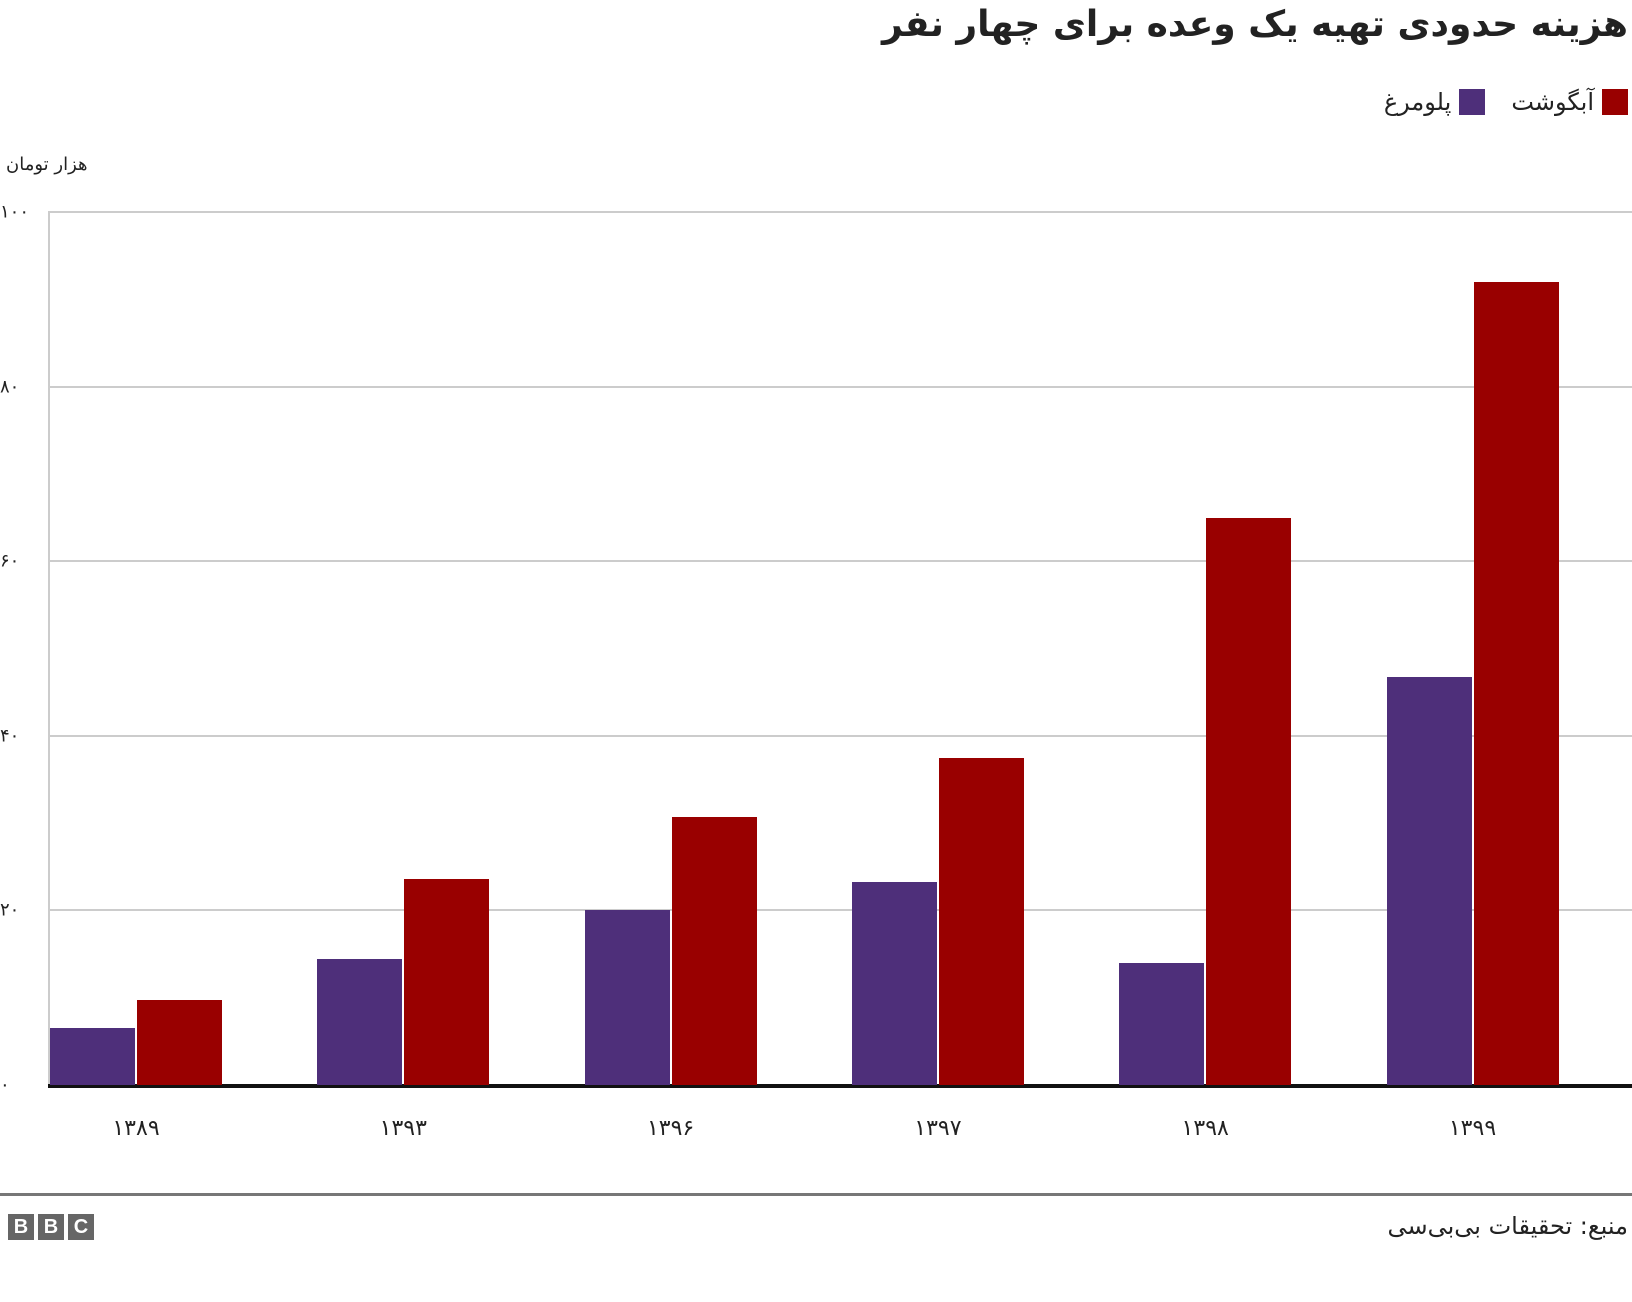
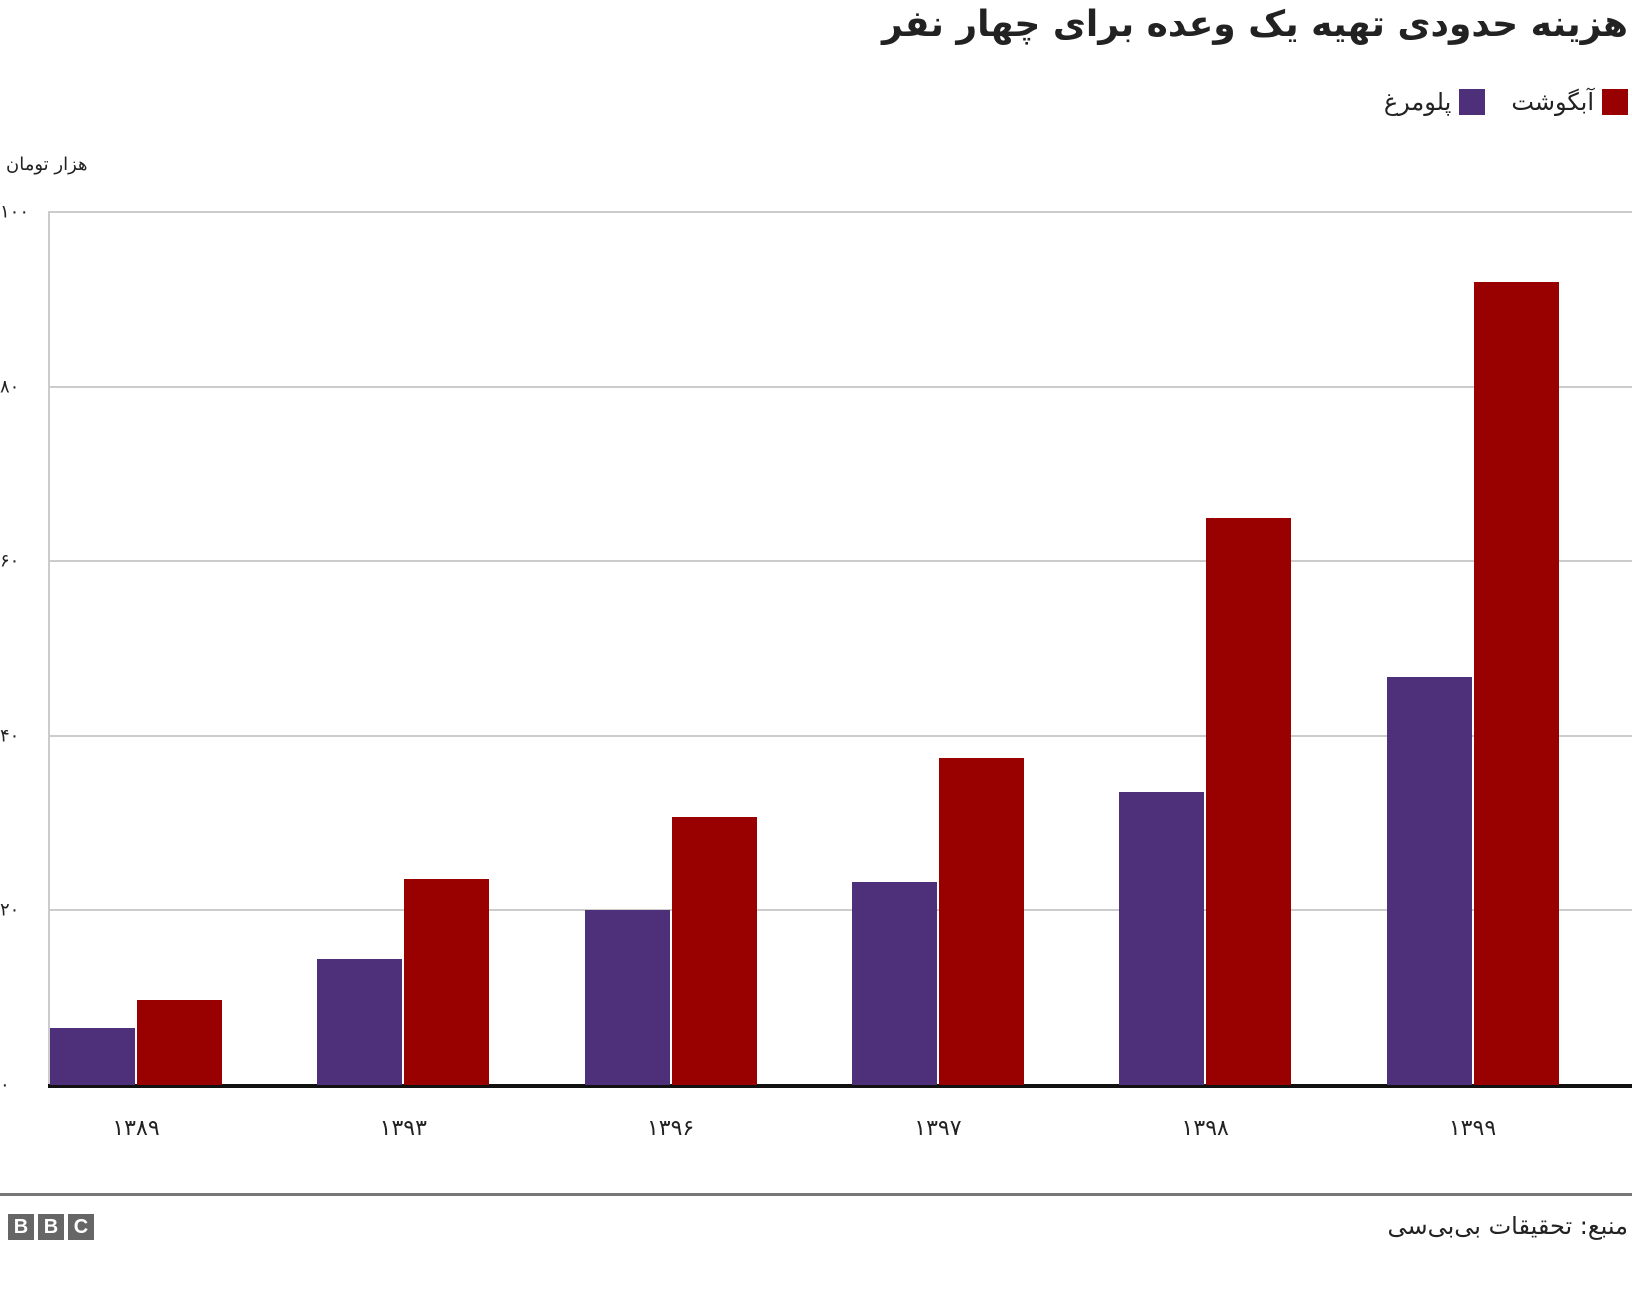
پلومرغ/۱۳۹۸: 14 -> 34
